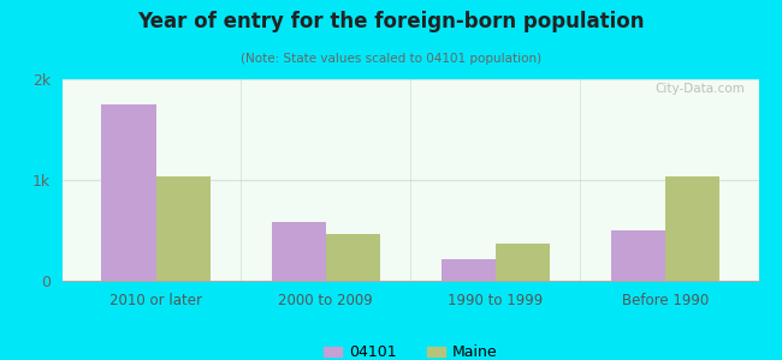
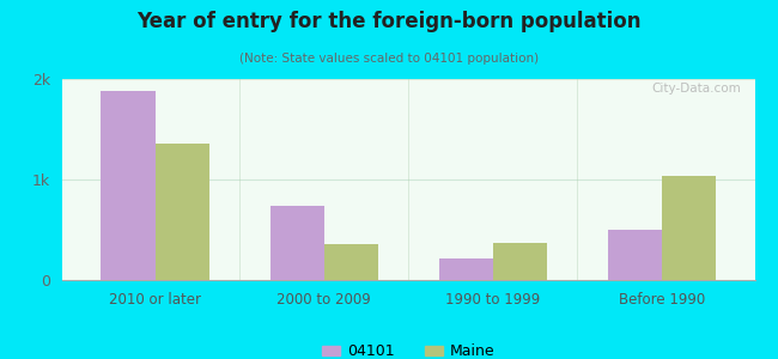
04101/2010 or later: 1.75k -> 1.88k
Maine/2010 or later: 1.04k -> 1.36k
04101/2000 to 2009: 0.58k -> 0.74k
Maine/2000 to 2009: 0.46k -> 0.36k
